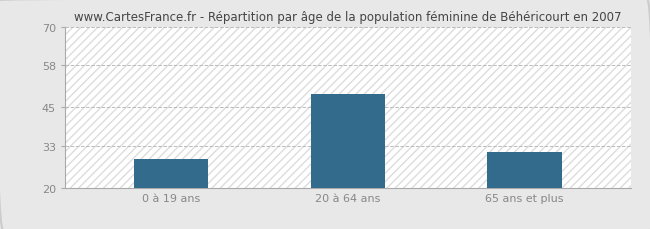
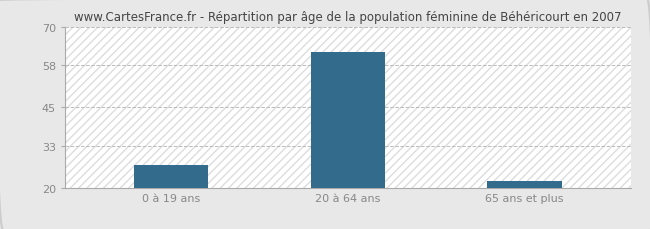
0 à 19 ans: 29 -> 27
20 à 64 ans: 49 -> 62
65 ans et plus: 31 -> 22
